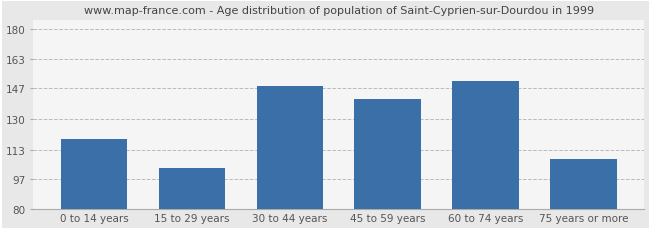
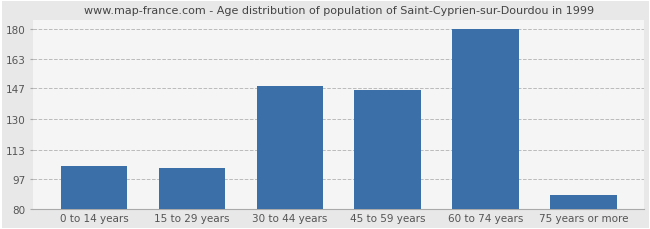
0 to 14 years: 119 -> 104
45 to 59 years: 141 -> 146
60 to 74 years: 151 -> 180
75 years or more: 108 -> 88
